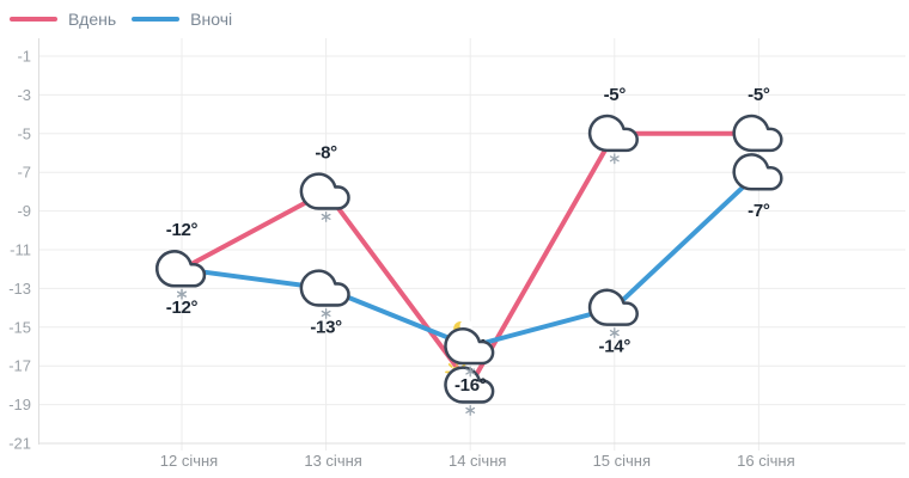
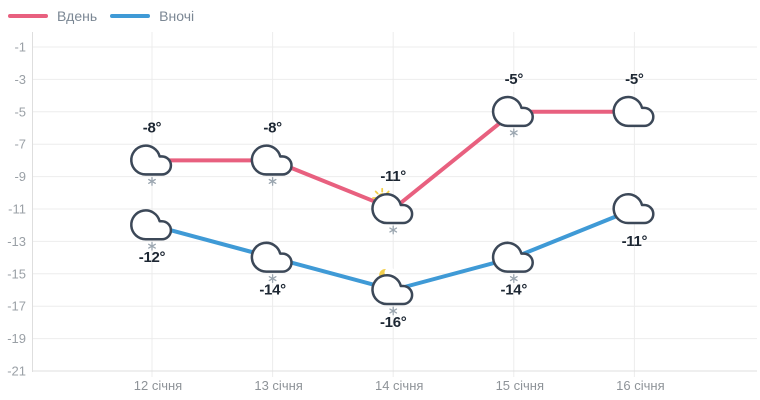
Вдень/12 січня: -12° -> -8°
Вночі/13 січня: -13° -> -14°
Вдень/14 січня: -18° -> -11°
Вночі/16 січня: -7° -> -11°
